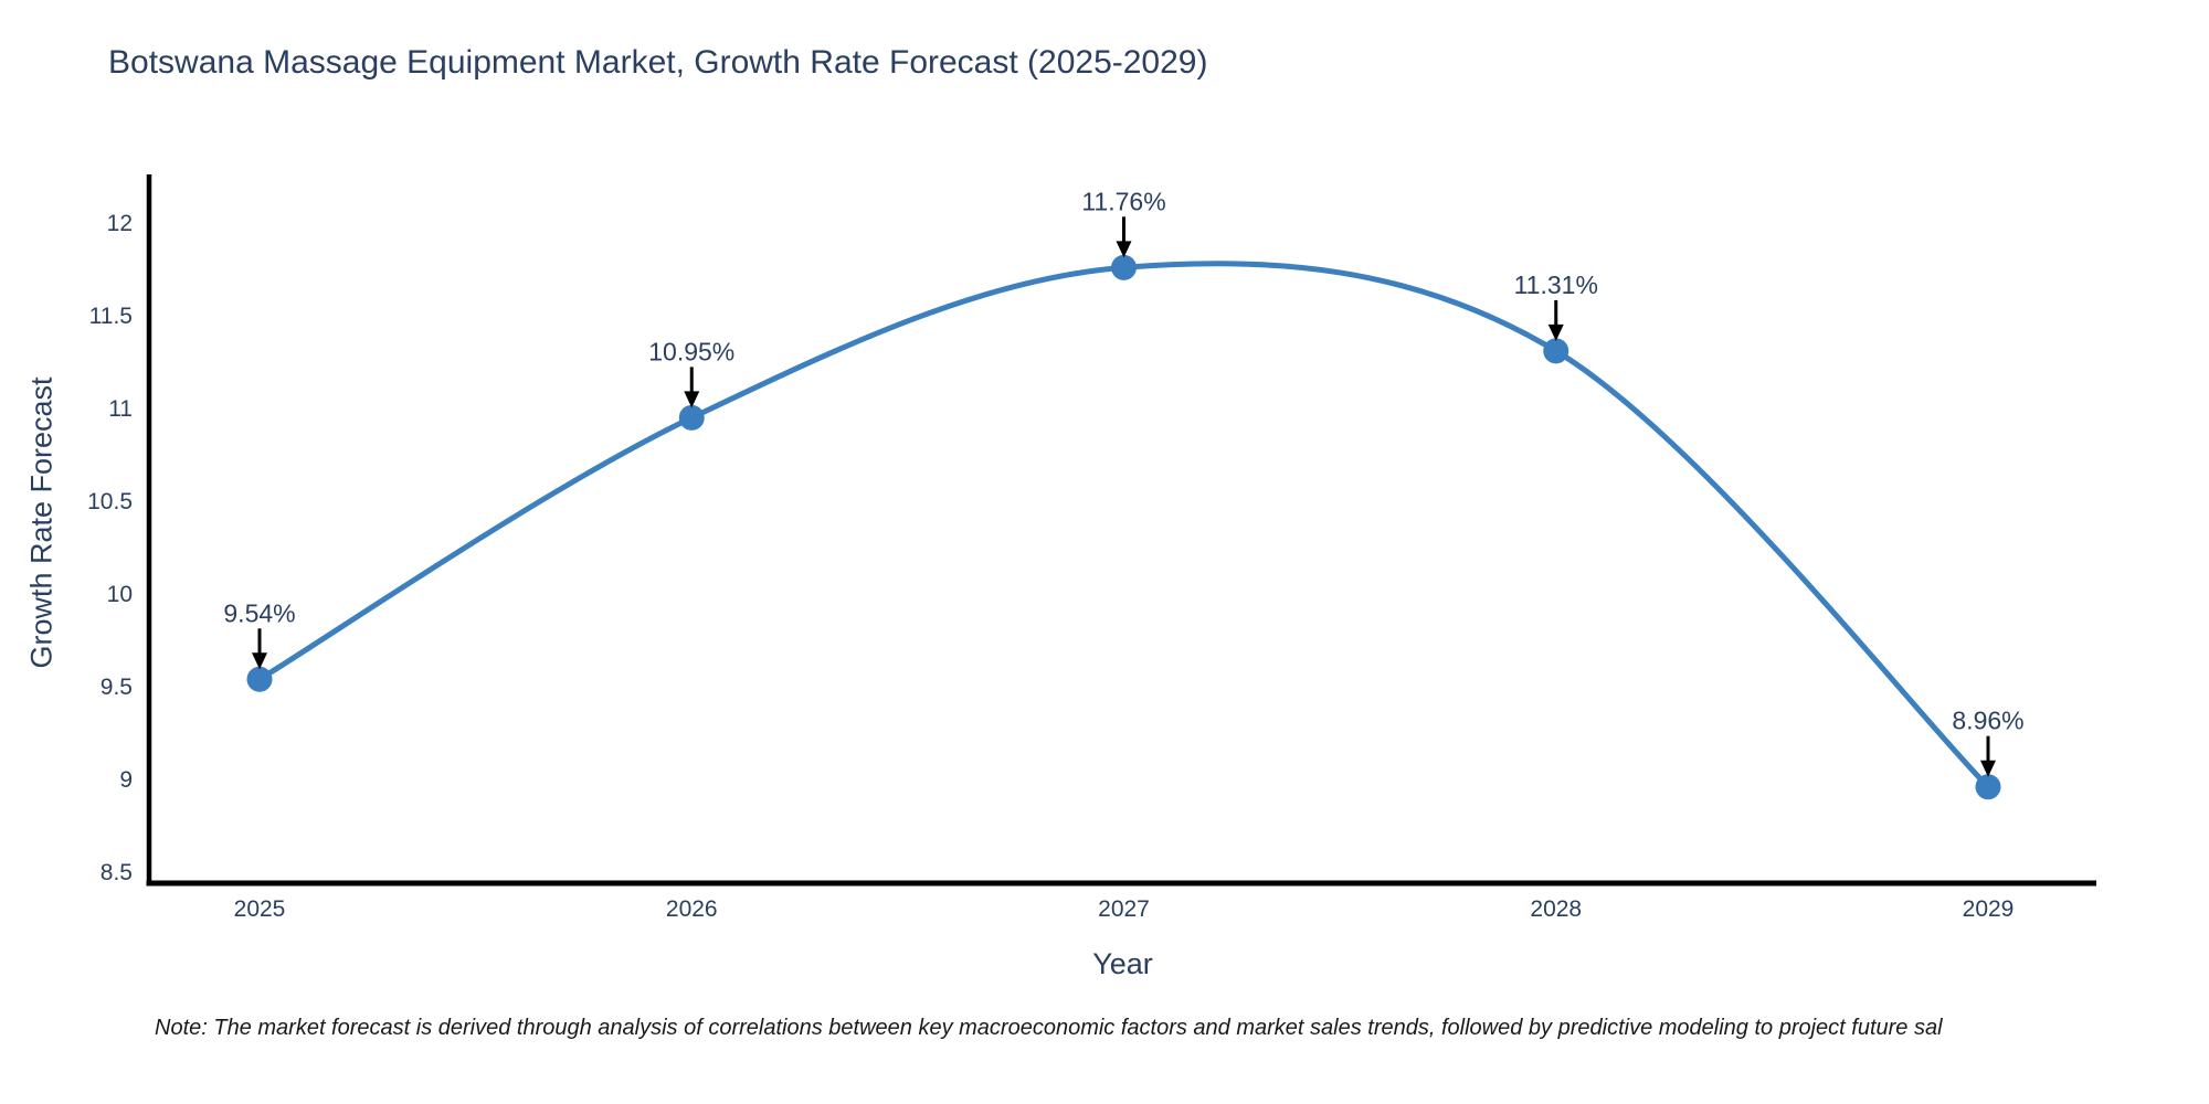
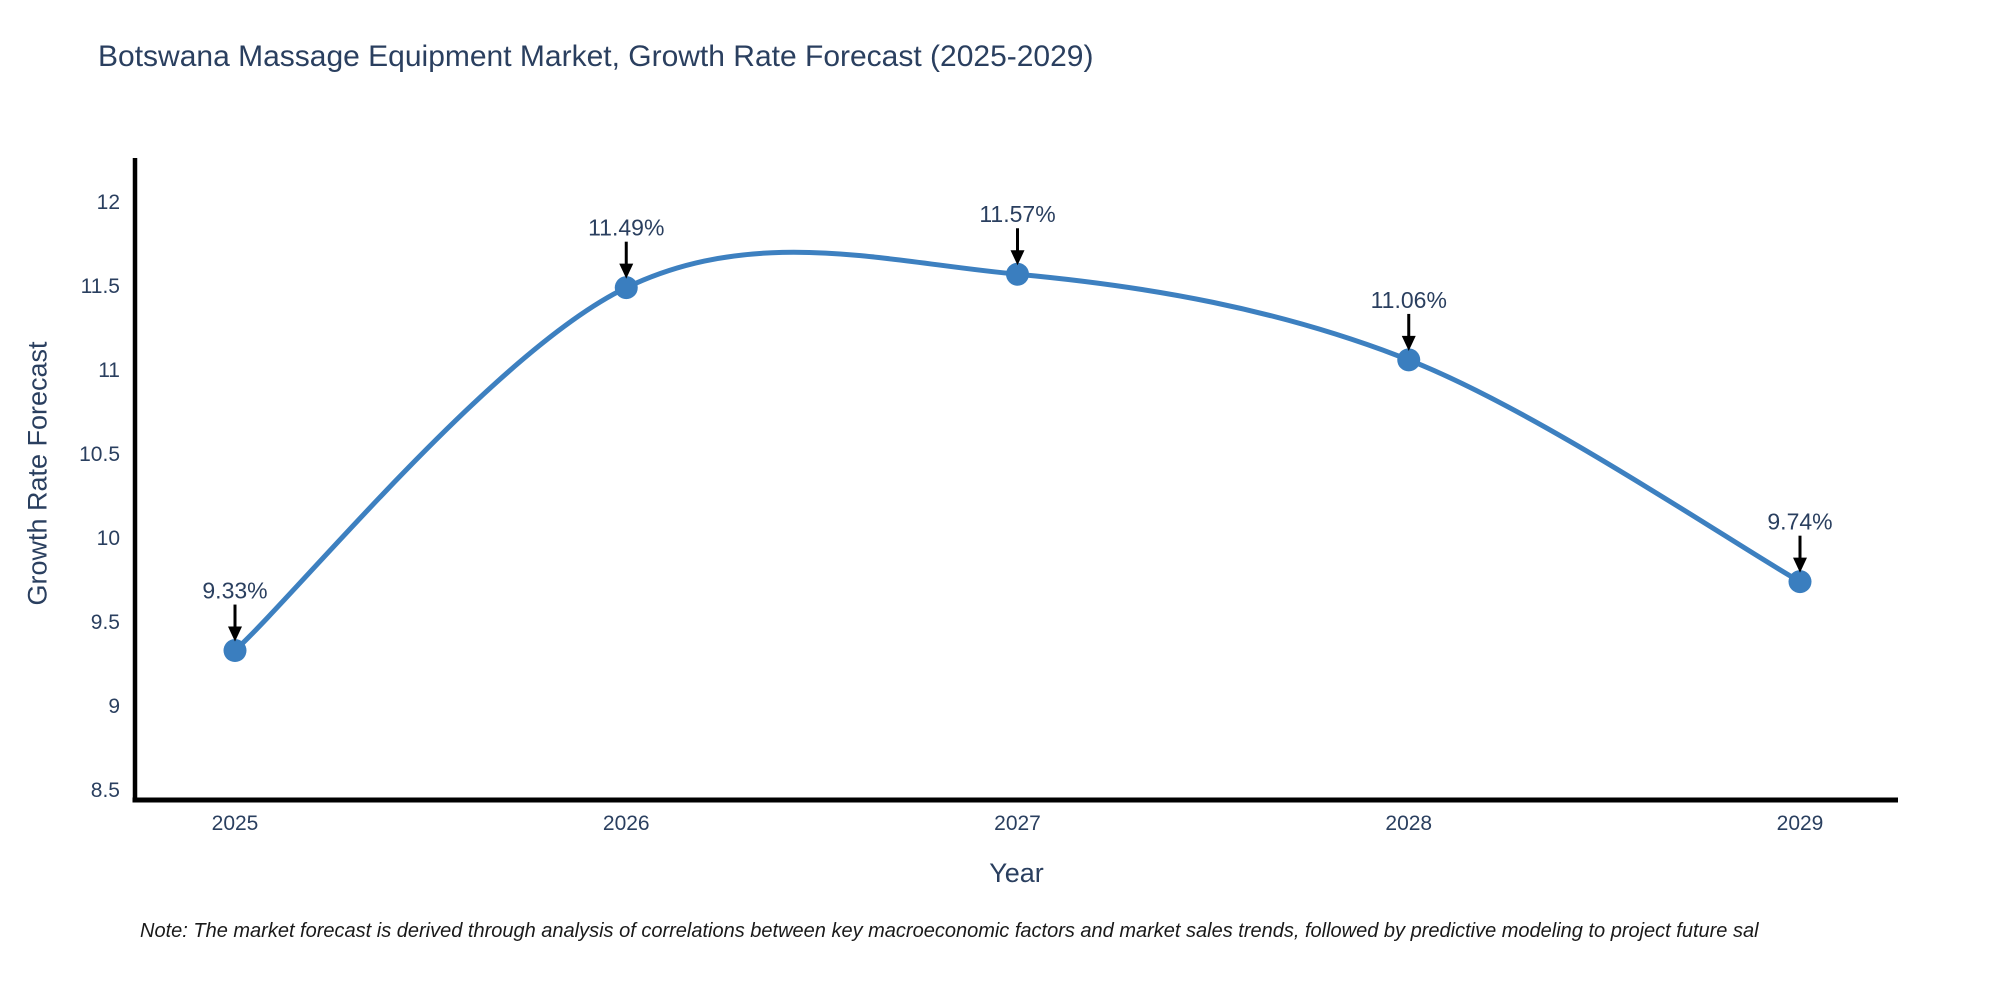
2025: 9.54% -> 9.33%
2026: 10.95% -> 11.49%
2027: 11.76% -> 11.57%
2028: 11.31% -> 11.06%
2029: 8.96% -> 9.74%
